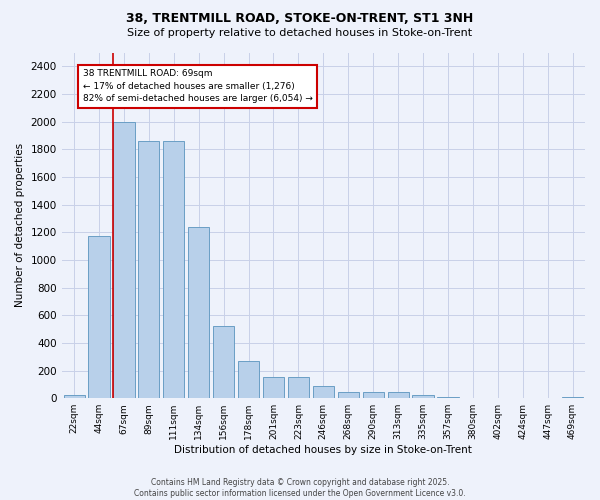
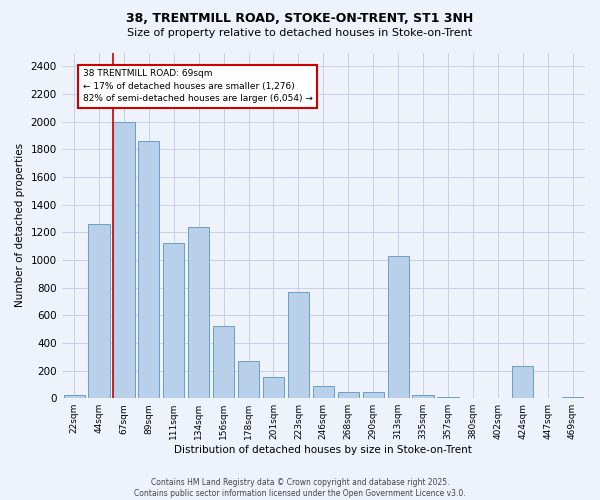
44sqm: 1170 -> 1260
111sqm: 1860 -> 1120
223sqm: 160 -> 770
313sqm: 40 -> 1030
424sqm: 0 -> 230
